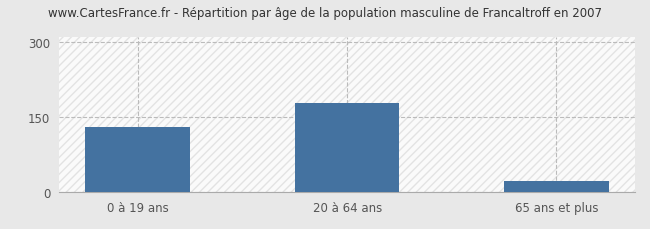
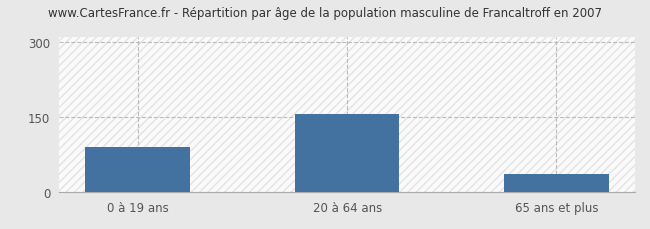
0 à 19 ans: 130 -> 90
20 à 64 ans: 178 -> 155
65 ans et plus: 21 -> 35
